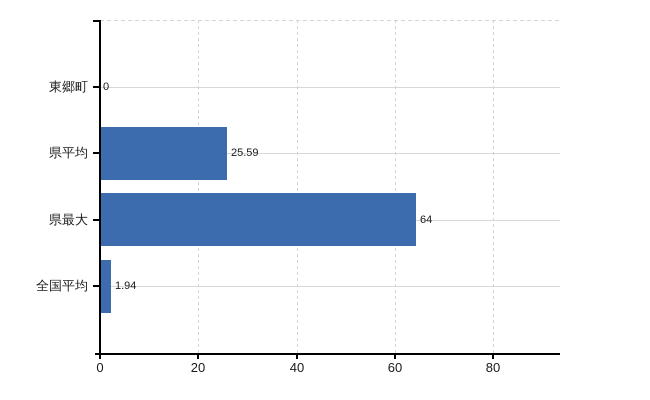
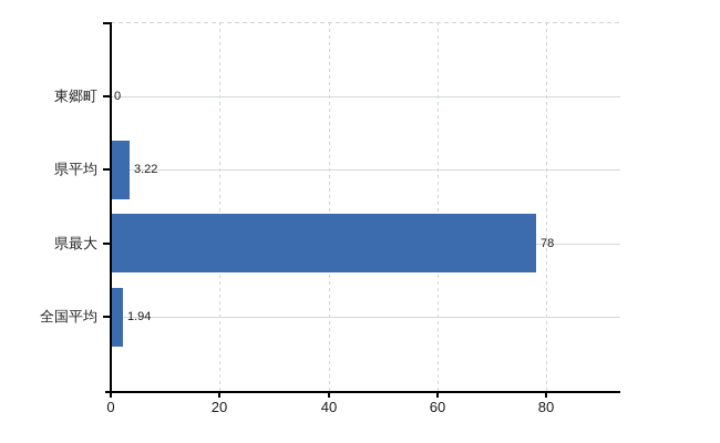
県平均: 25.59 -> 3.22
県最大: 64 -> 78
